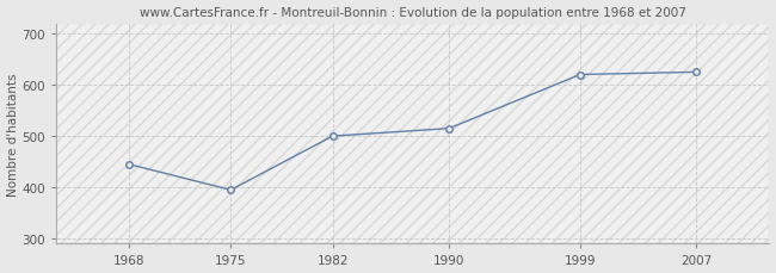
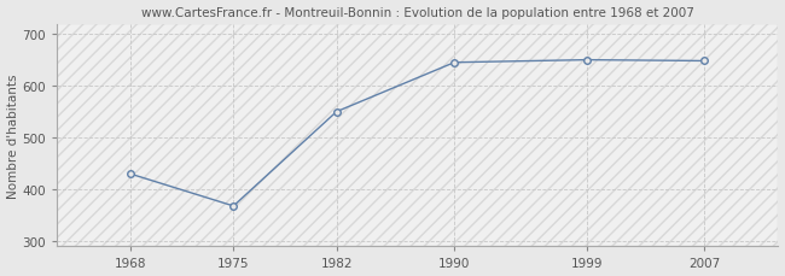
1968: 445 -> 430
1975: 395 -> 368
1982: 500 -> 550
1990: 515 -> 645
1999: 620 -> 650
2007: 625 -> 648
